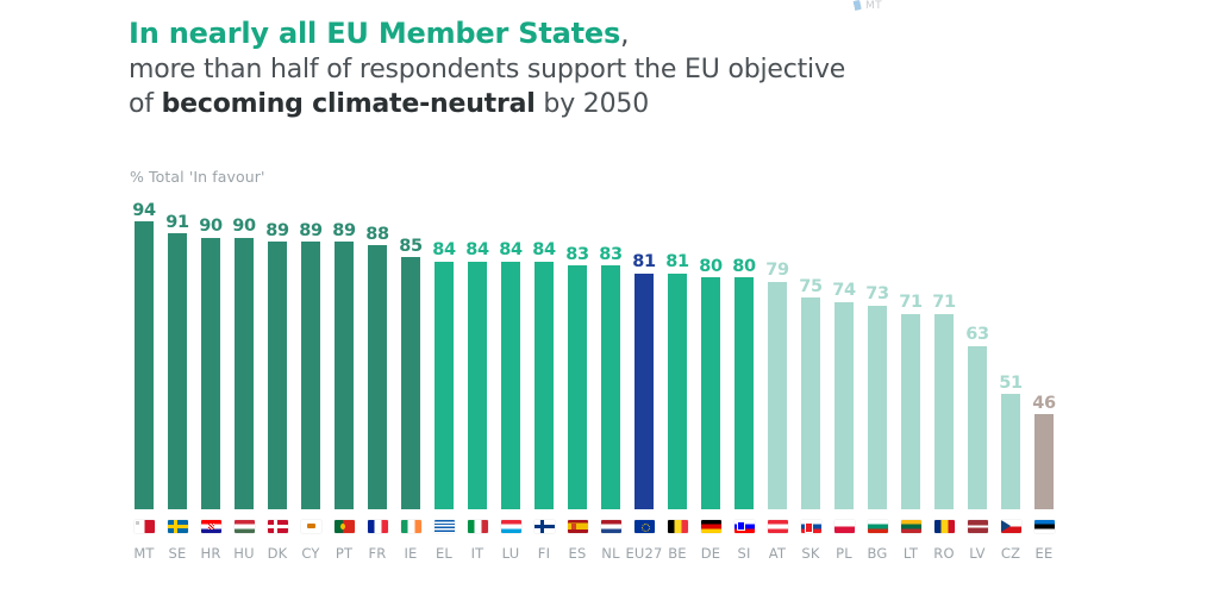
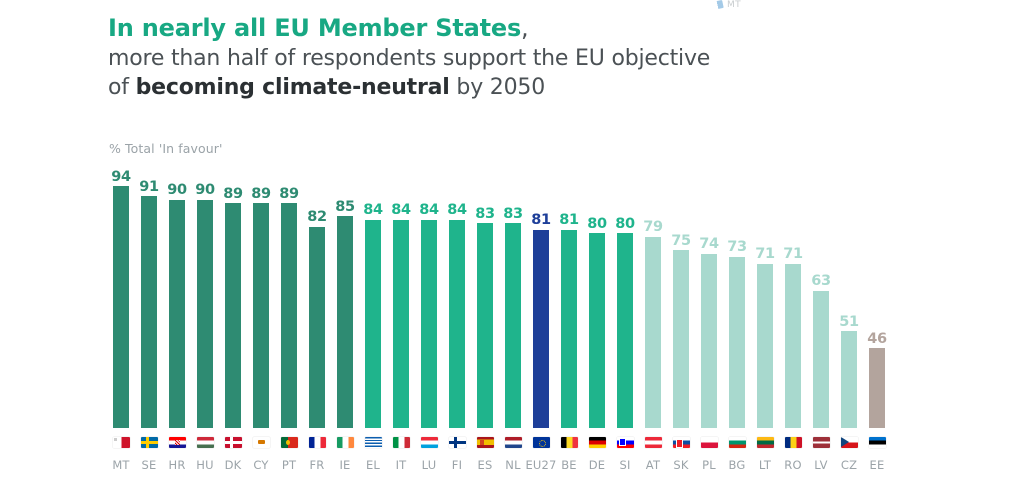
FR: 88 -> 82
